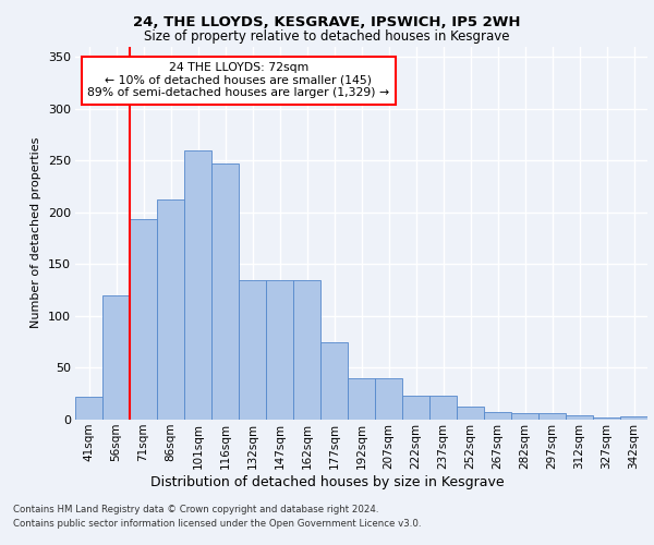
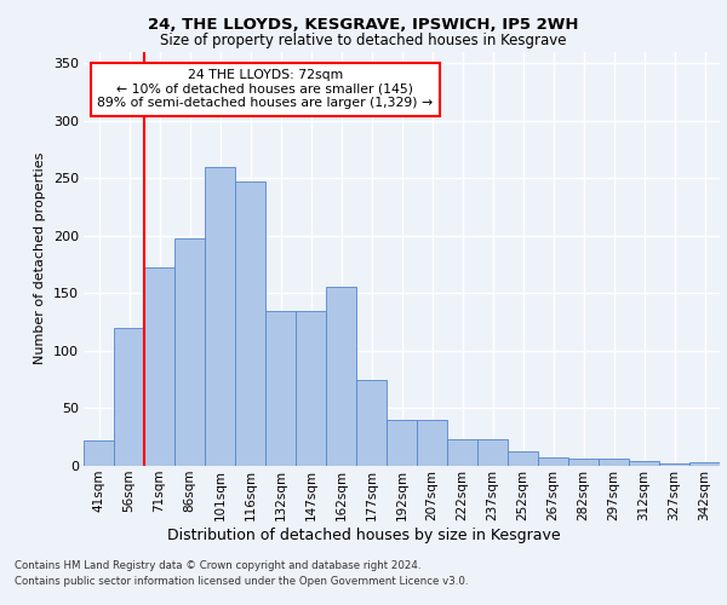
71sqm: 193 -> 172
86sqm: 212 -> 198
162sqm: 135 -> 156
